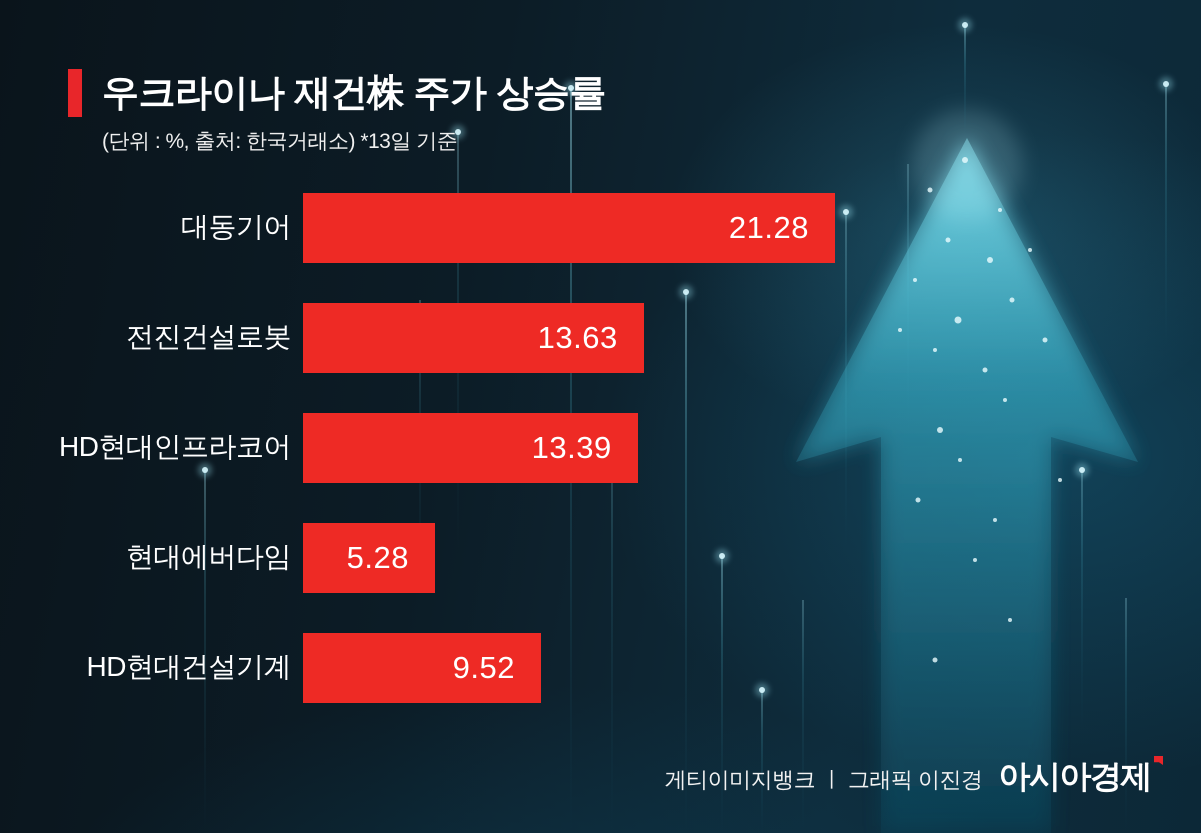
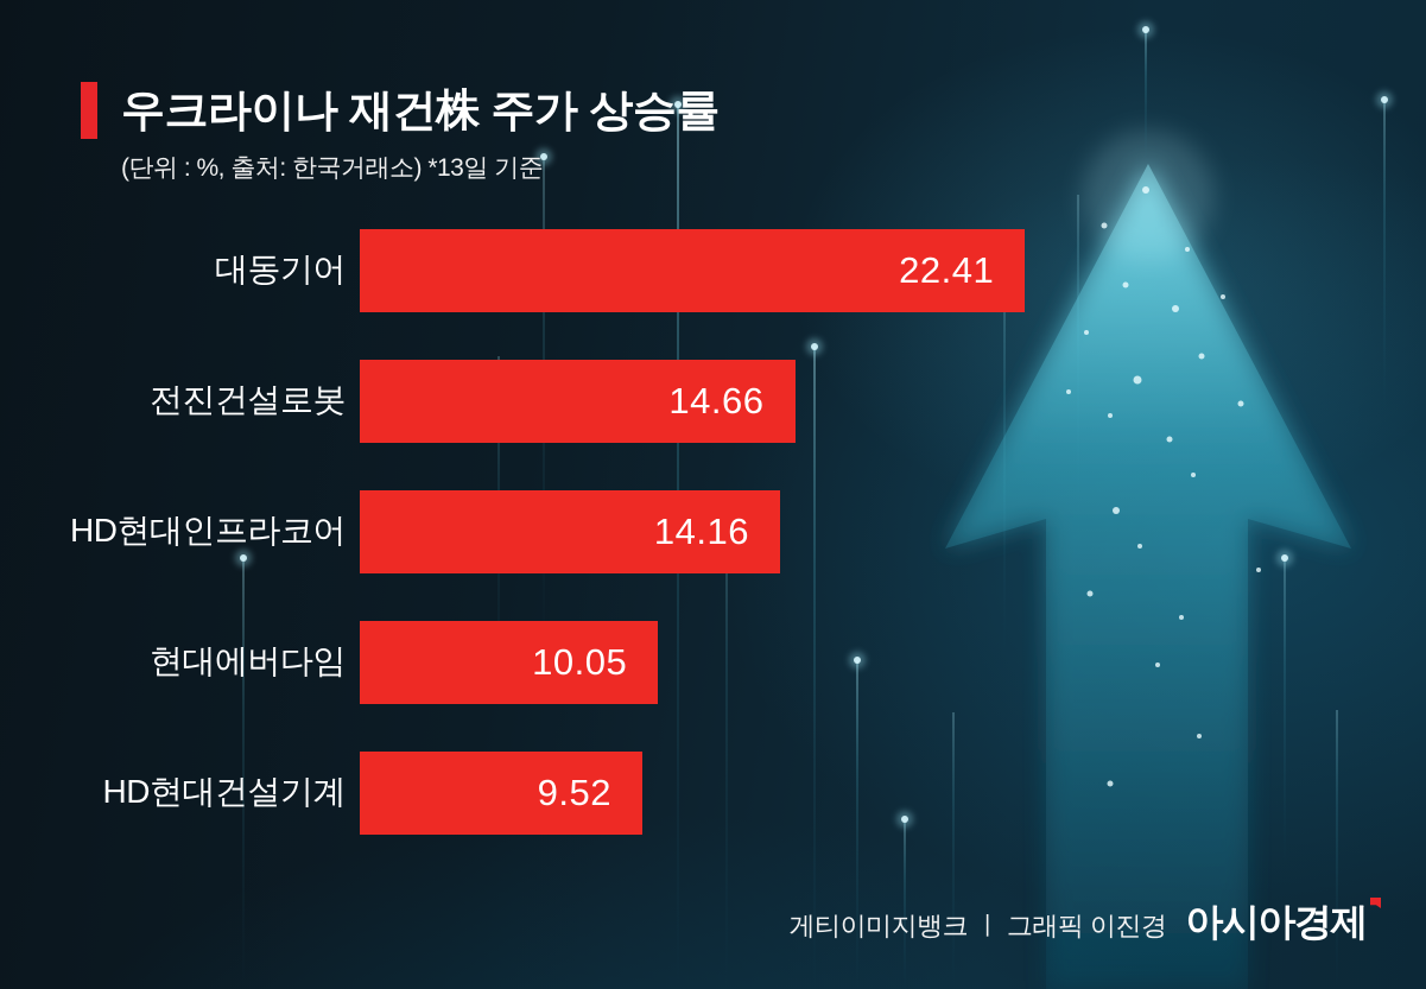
대동기어: 21.28 -> 22.41
전진건설로봇: 13.63 -> 14.66
HD현대인프라코어: 13.39 -> 14.16
현대에버다임: 5.28 -> 10.05
